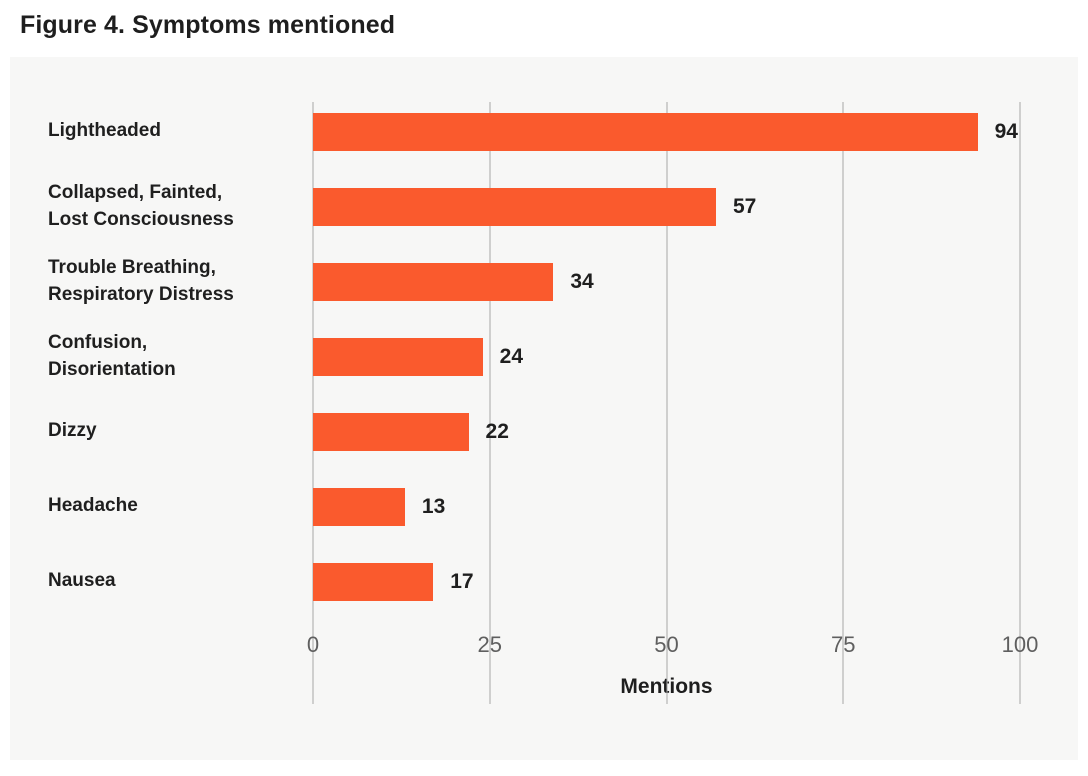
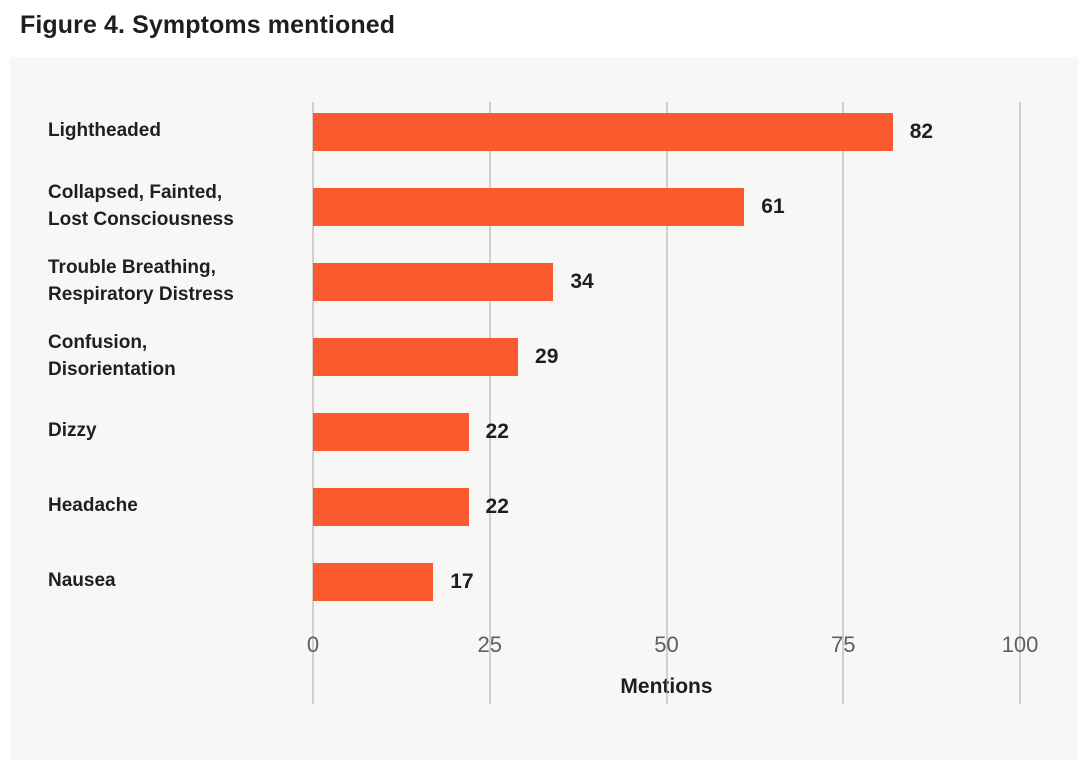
Lightheaded: 94 -> 82
Collapsed, Fainted, Lost Consciousness: 57 -> 61
Confusion, Disorientation: 24 -> 29
Headache: 13 -> 22
